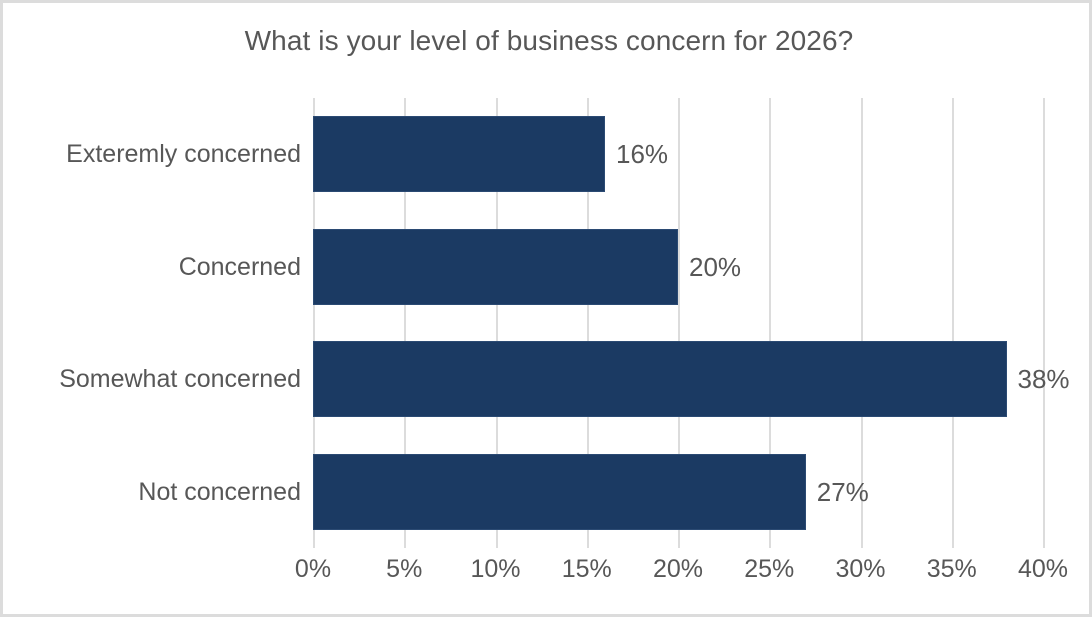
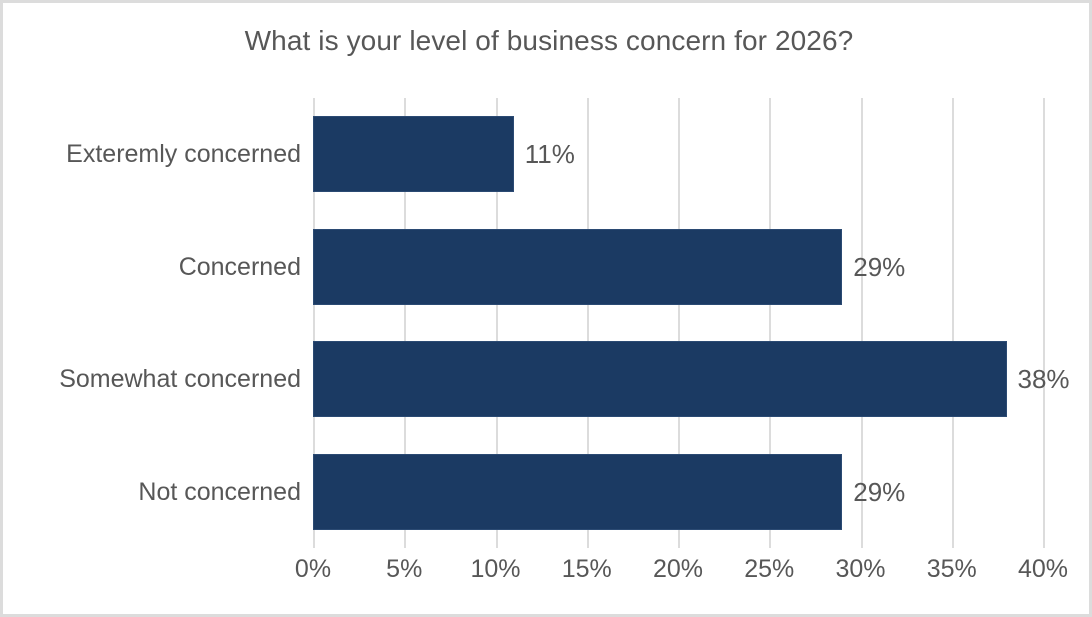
Exteremly concerned: 16% -> 11%
Concerned: 20% -> 29%
Not concerned: 27% -> 29%
